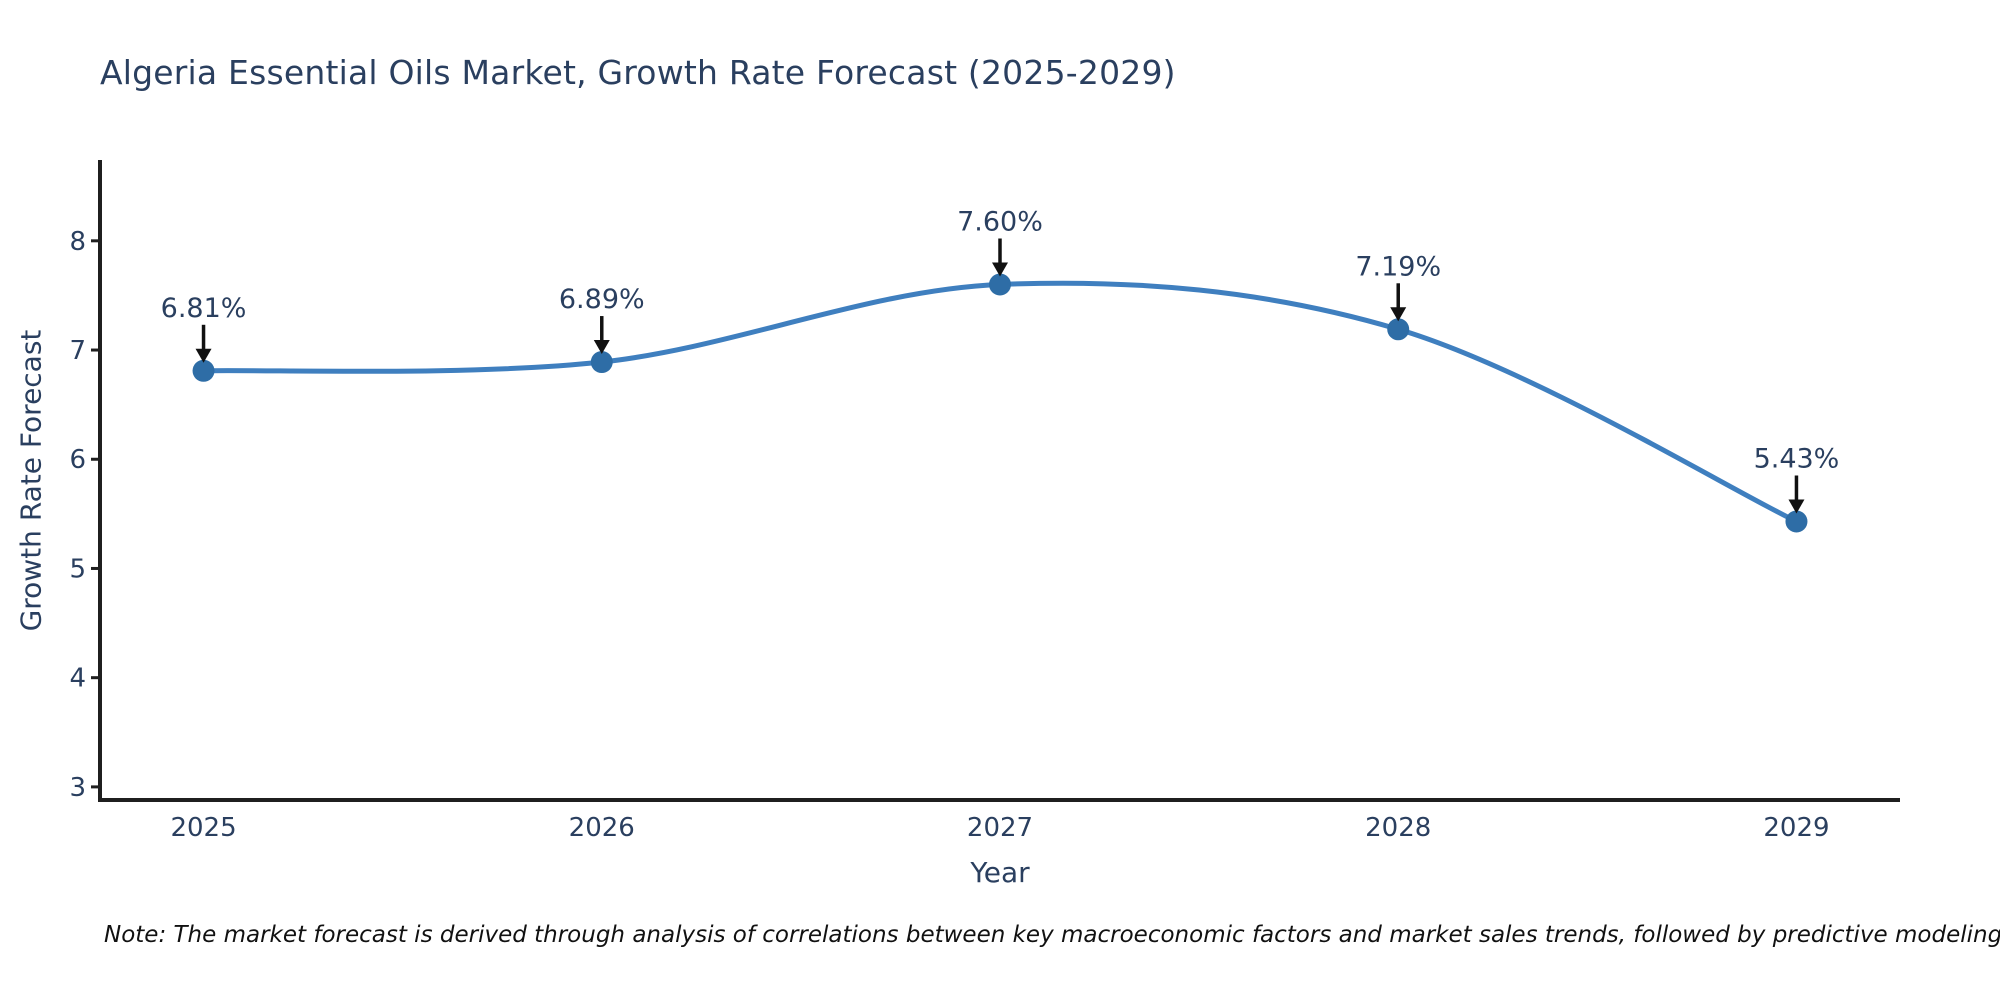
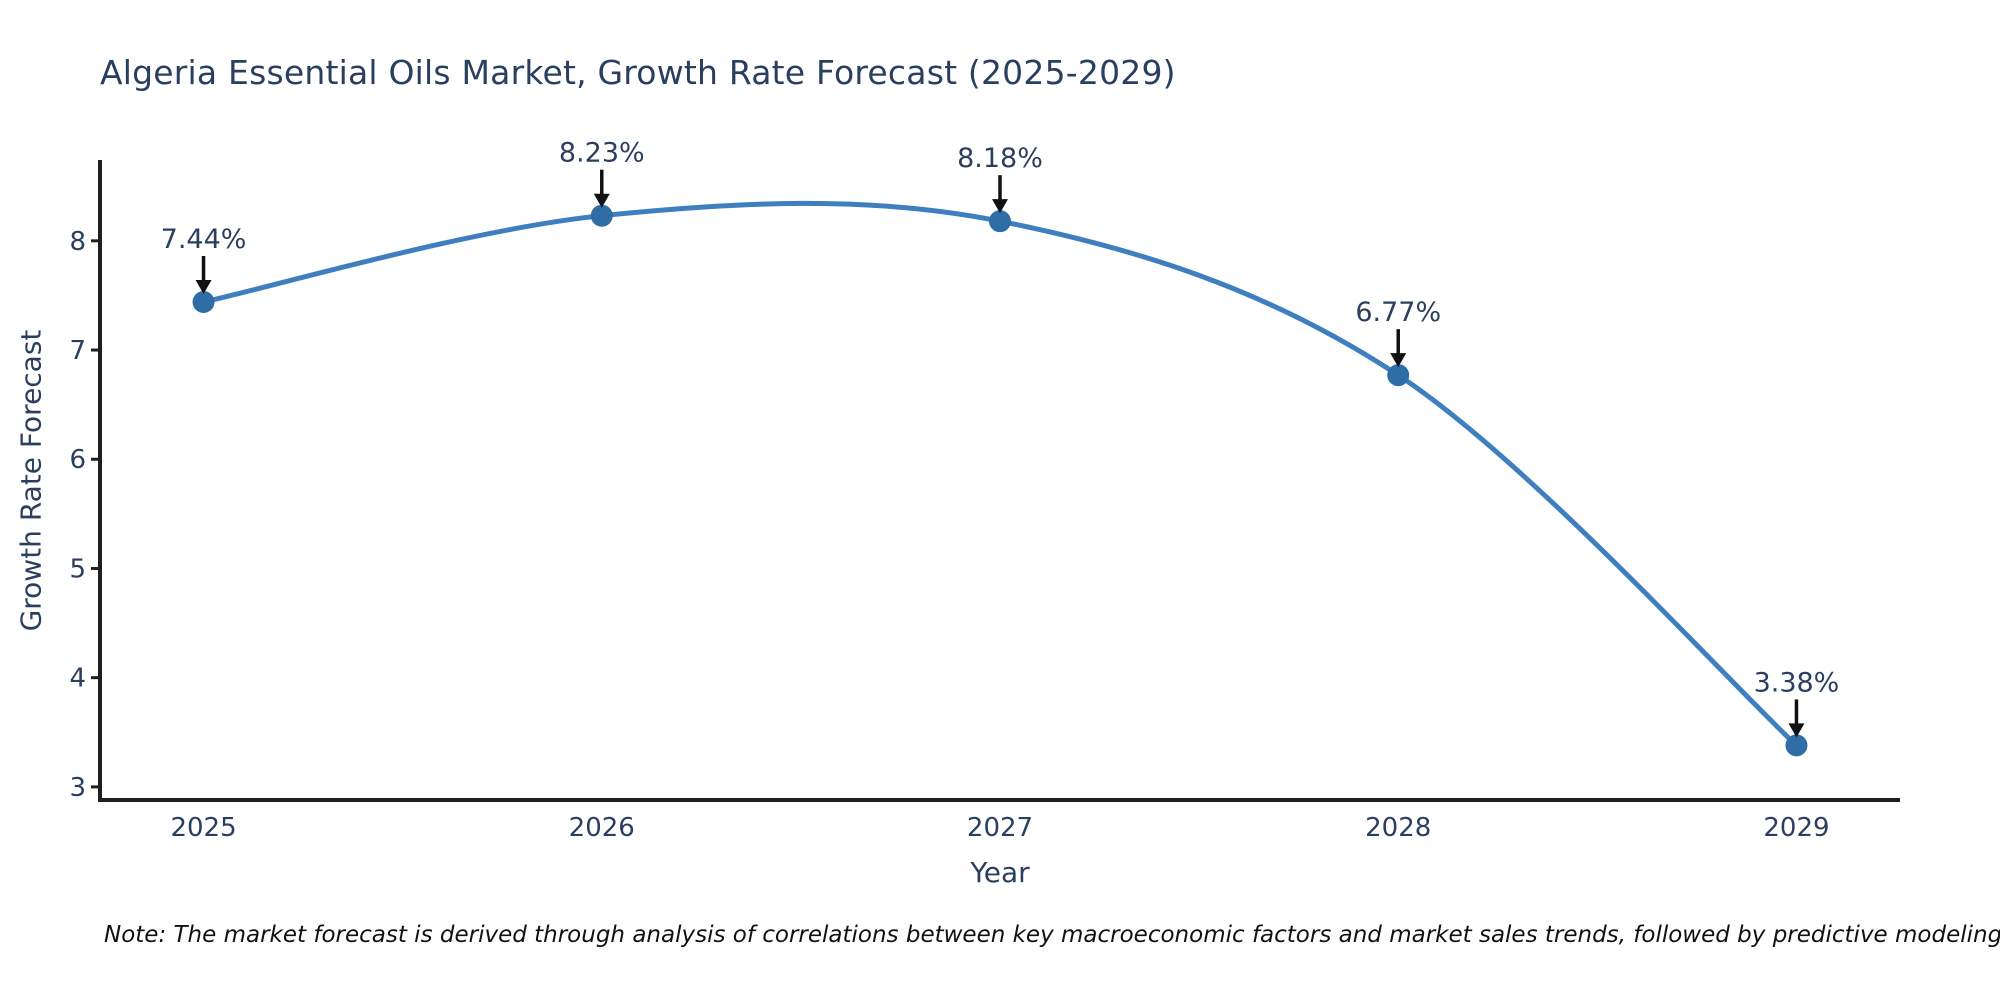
2025: 6.81% -> 7.44%
2026: 6.89% -> 8.23%
2027: 7.60% -> 8.18%
2028: 7.19% -> 6.77%
2029: 5.43% -> 3.38%
